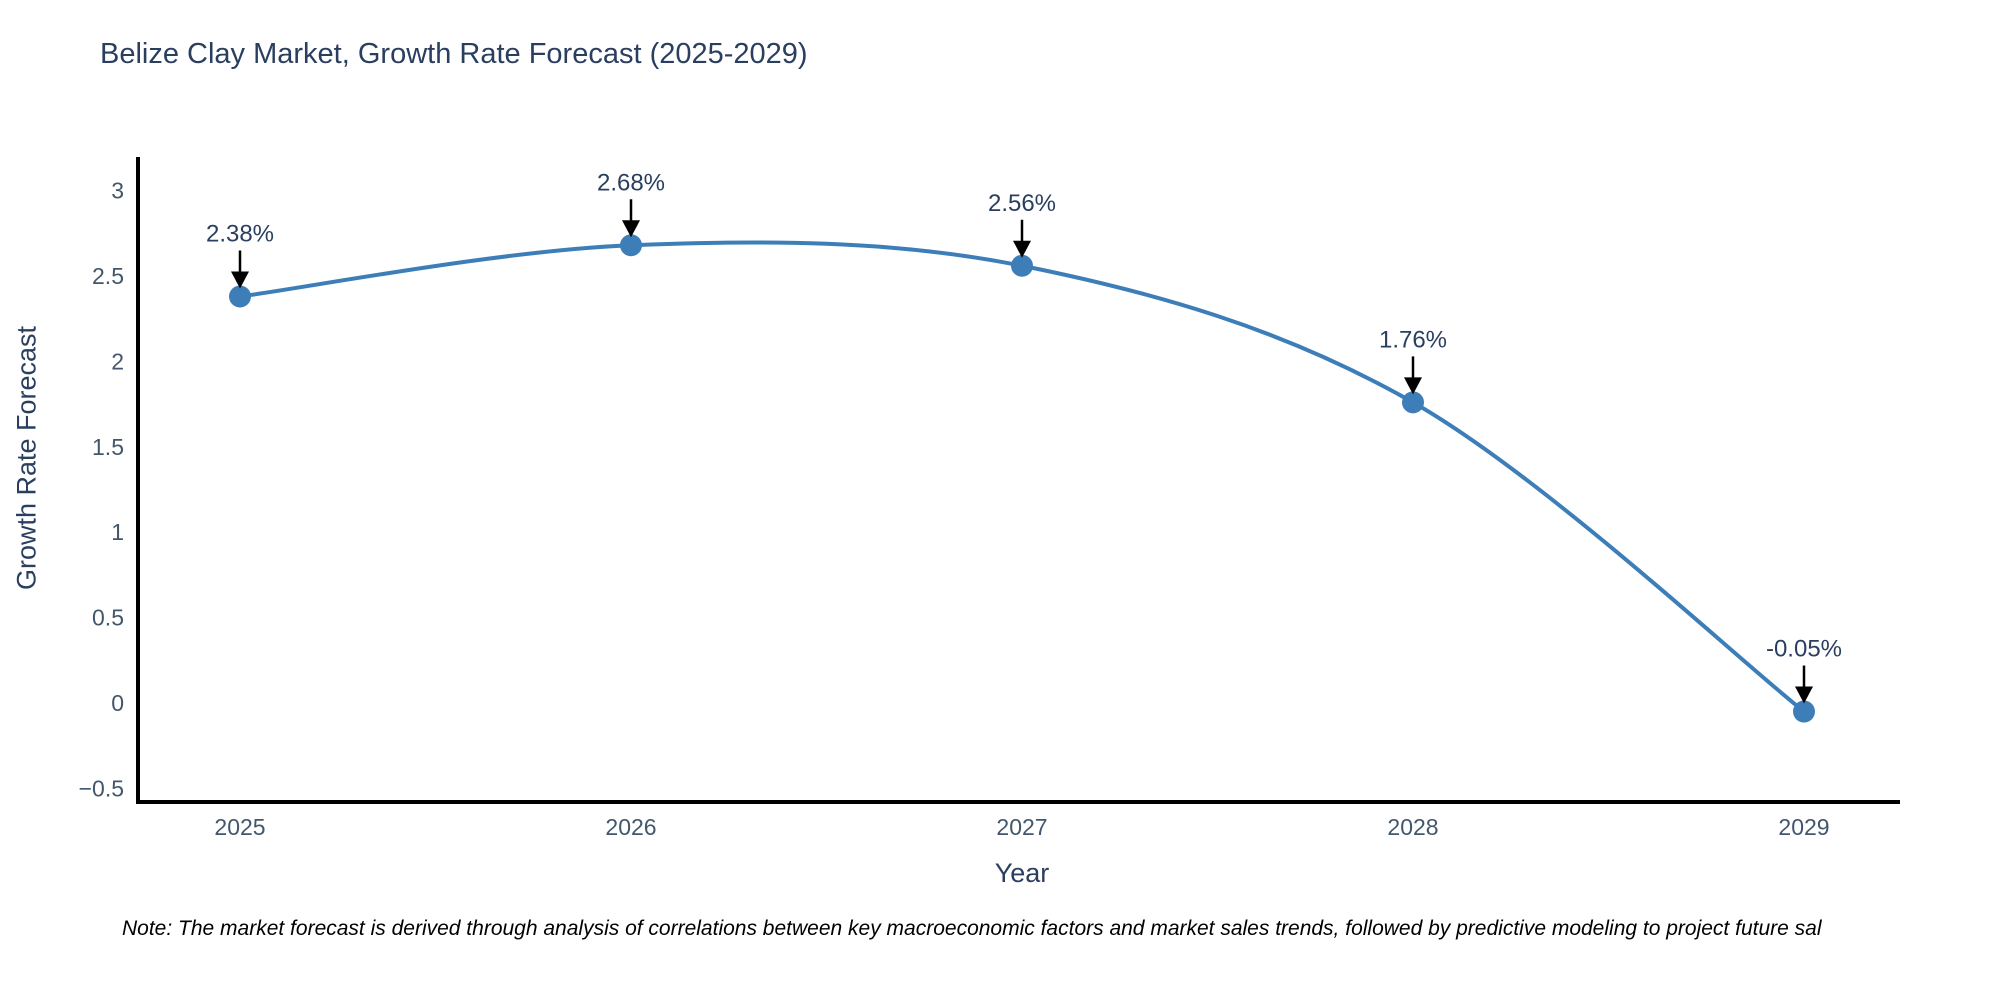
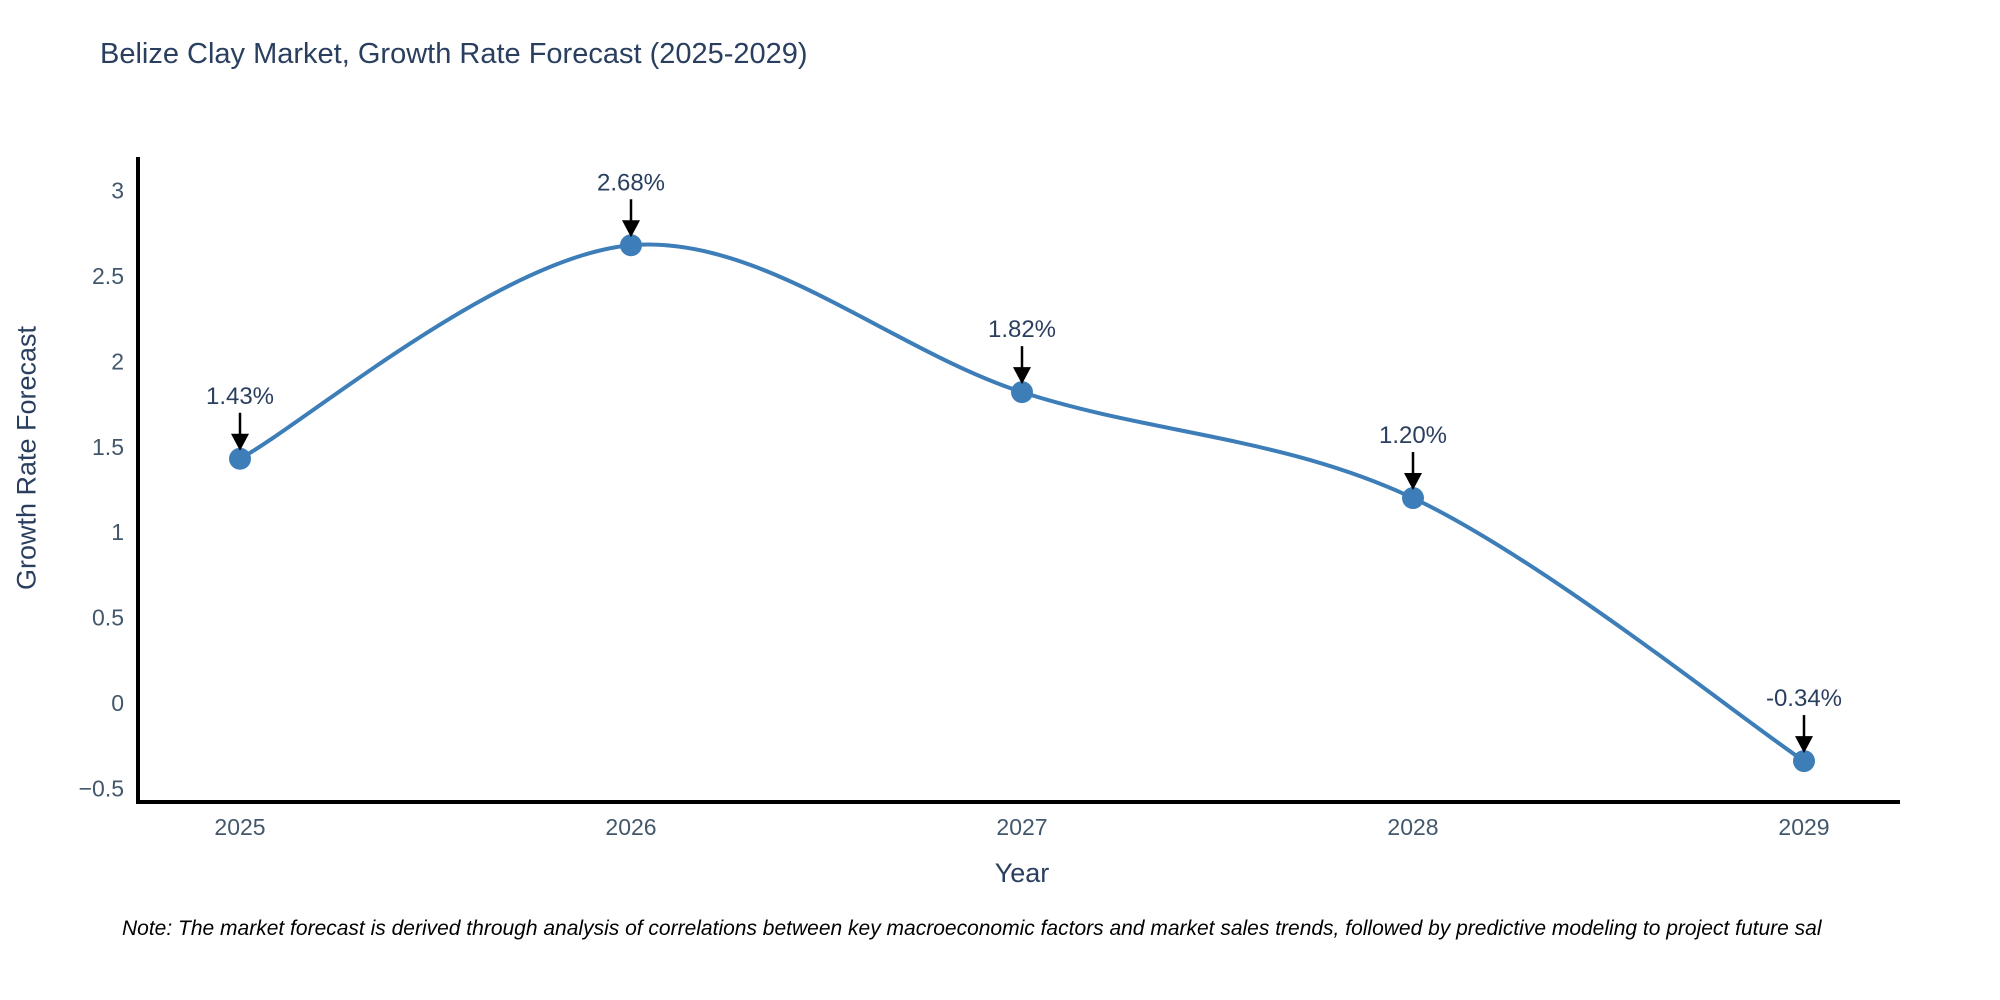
2025: 2.38% -> 1.43%
2027: 2.56% -> 1.82%
2028: 1.76% -> 1.20%
2029: -0.05% -> -0.34%
